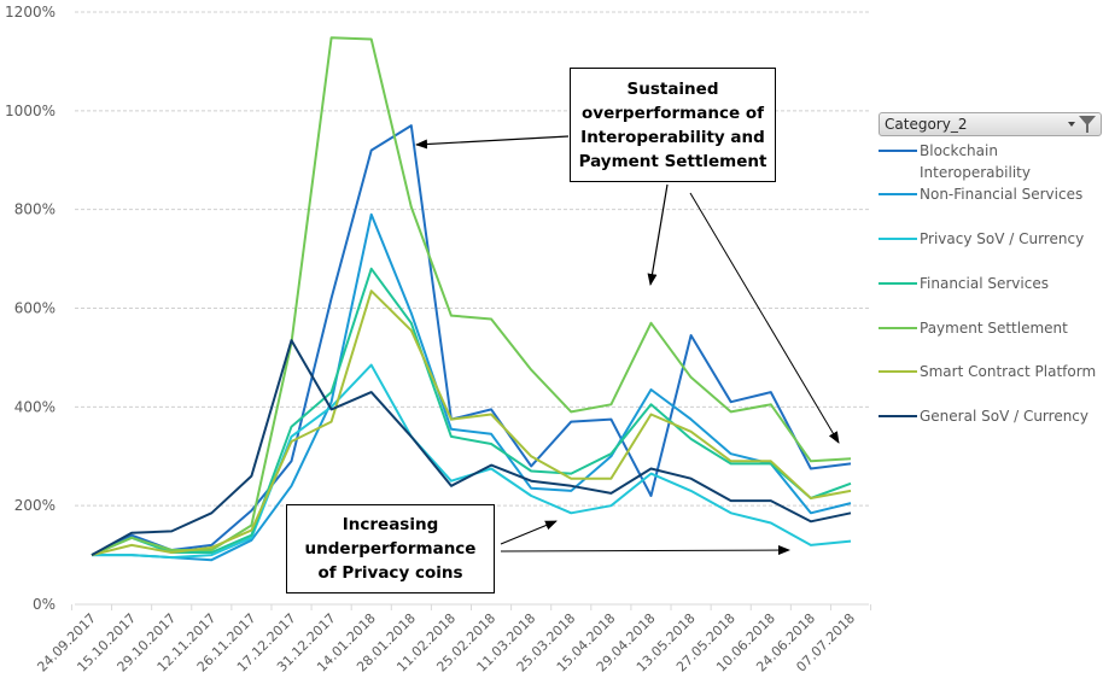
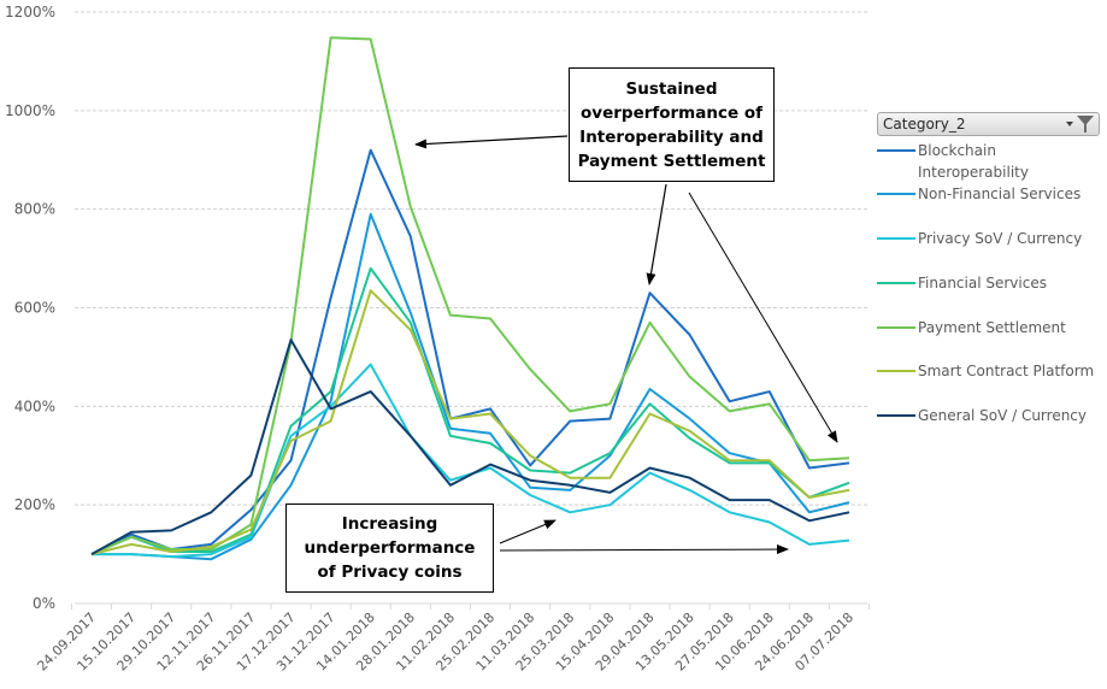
Blockchain Interoperability/28.01.2018: 970% -> 740%
Blockchain Interoperability/29.04.2018: 220% -> 630%
